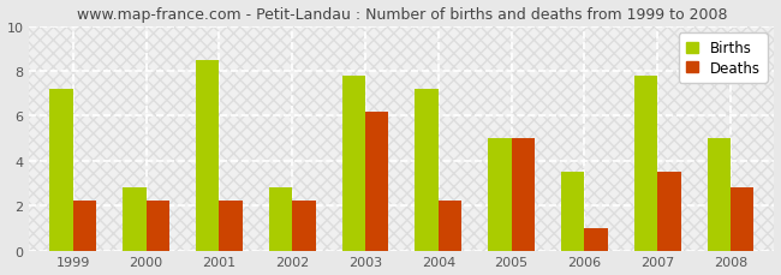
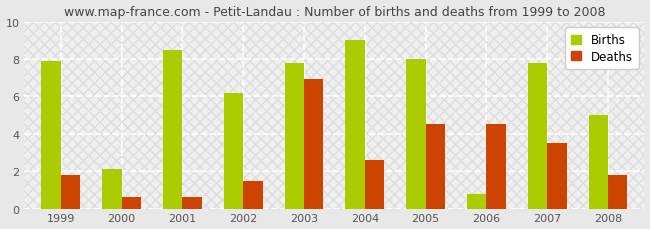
Births/1999: 7.2 -> 7.9
Deaths/1999: 2.2 -> 1.8
Births/2000: 2.8 -> 2.1
Deaths/2000: 2.2 -> 0.6
Deaths/2001: 2.2 -> 0.6
Births/2002: 2.8 -> 6.2
Deaths/2002: 2.2 -> 1.5
Deaths/2003: 6.2 -> 6.9
Births/2004: 7.2 -> 9.0
Deaths/2004: 2.2 -> 2.6
Births/2005: 5.0 -> 8.0
Deaths/2005: 5.0 -> 4.5
Births/2006: 3.5 -> 0.8
Deaths/2006: 1.0 -> 4.5
Deaths/2008: 2.8 -> 1.8
